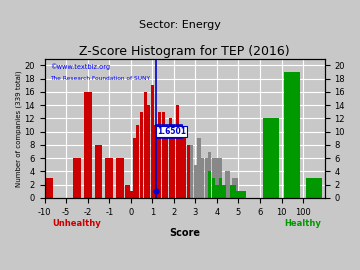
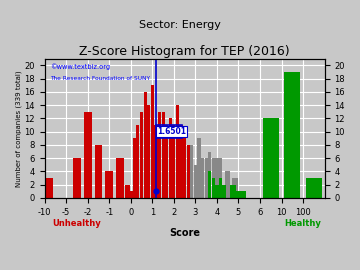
-2: 16 -> 13
-1: 6 -> 4
